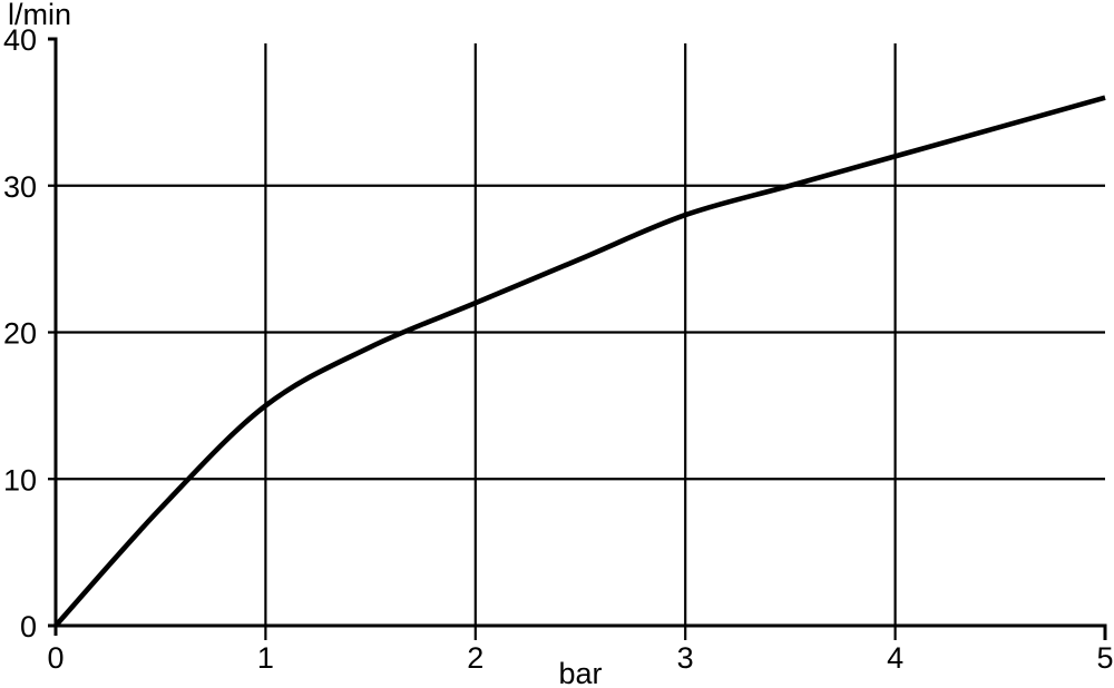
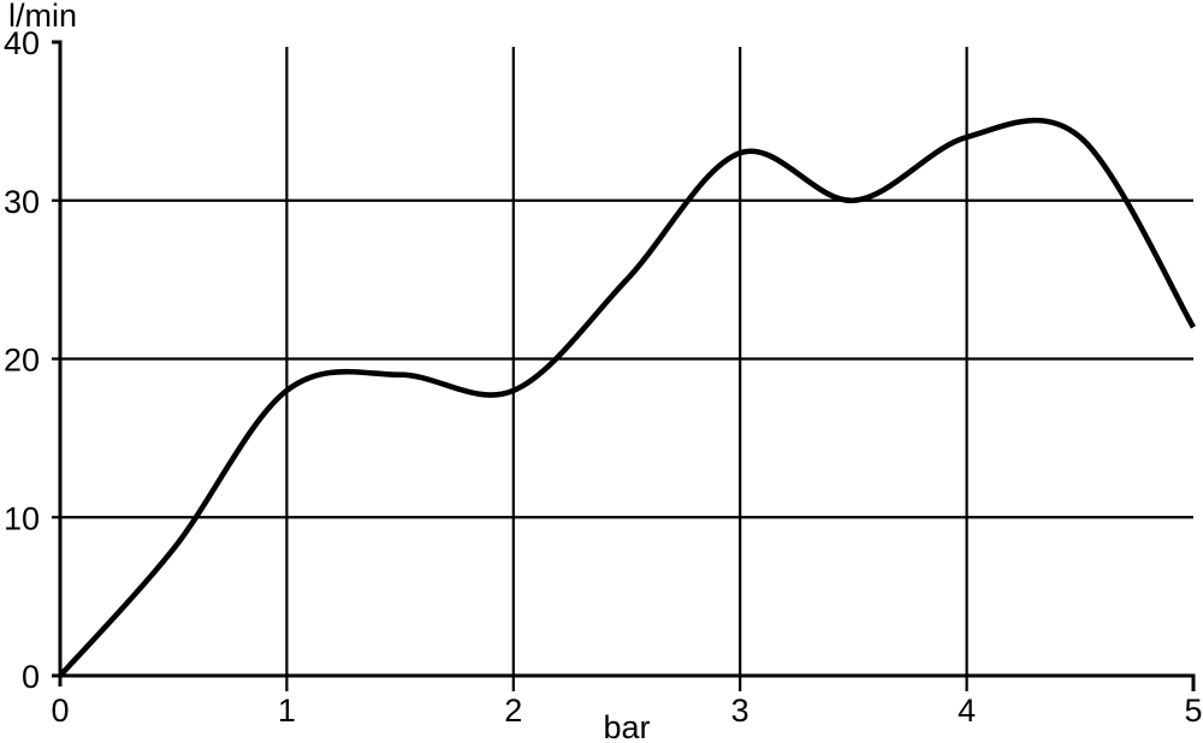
1: 15 -> 18
2: 22 -> 18
3: 28 -> 33
4: 32 -> 34
5: 36 -> 22
